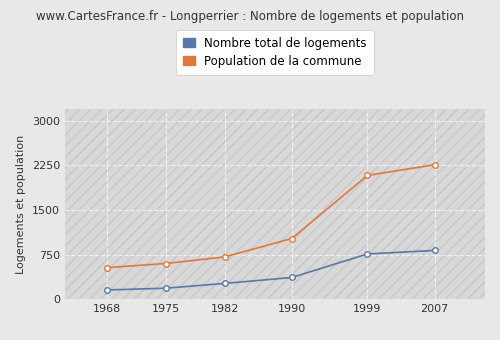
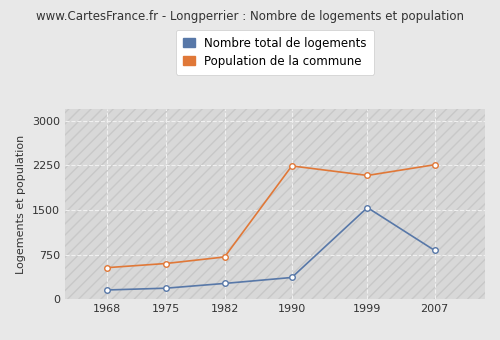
Population de la commune/1990: 1020 -> 2240
Nombre total de logements/1999: 760 -> 1540
